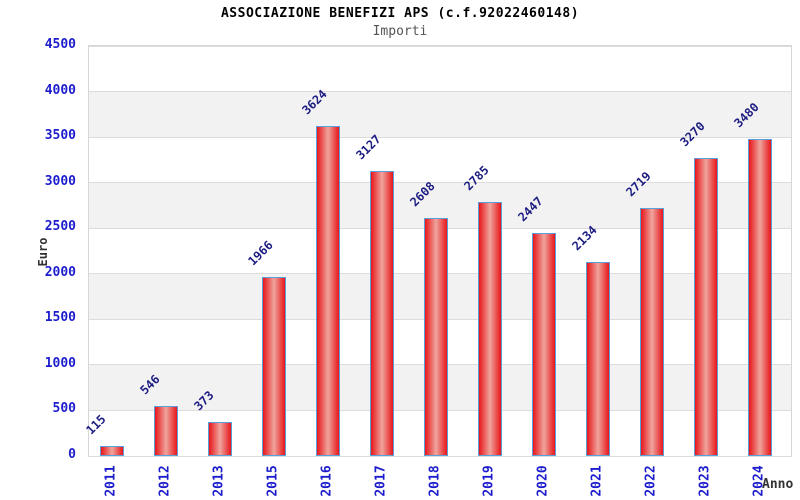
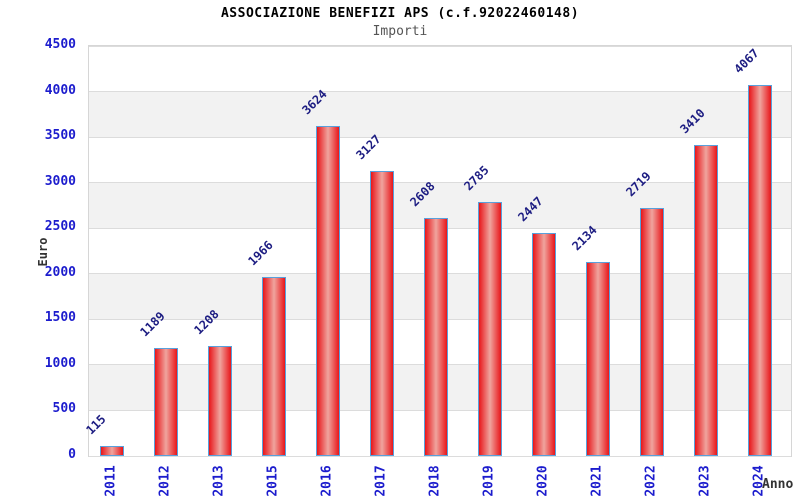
2012: 546 -> 1189
2013: 373 -> 1208
2023: 3270 -> 3410
2024: 3480 -> 4067
